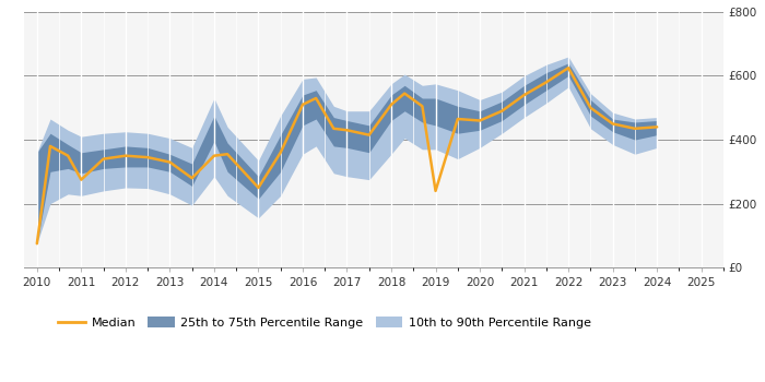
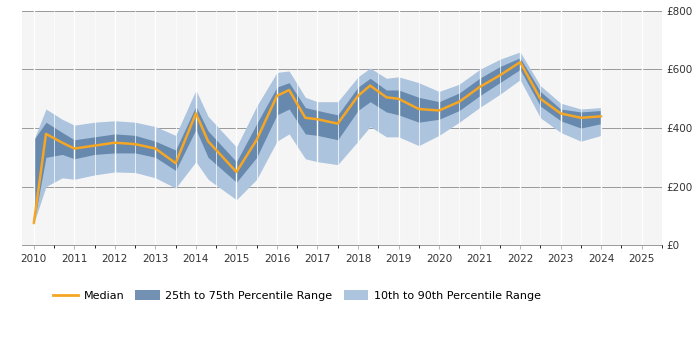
Median/2011: £275 -> £330
Median/2014: £350 -> £450
Median/2019: £240 -> £500
